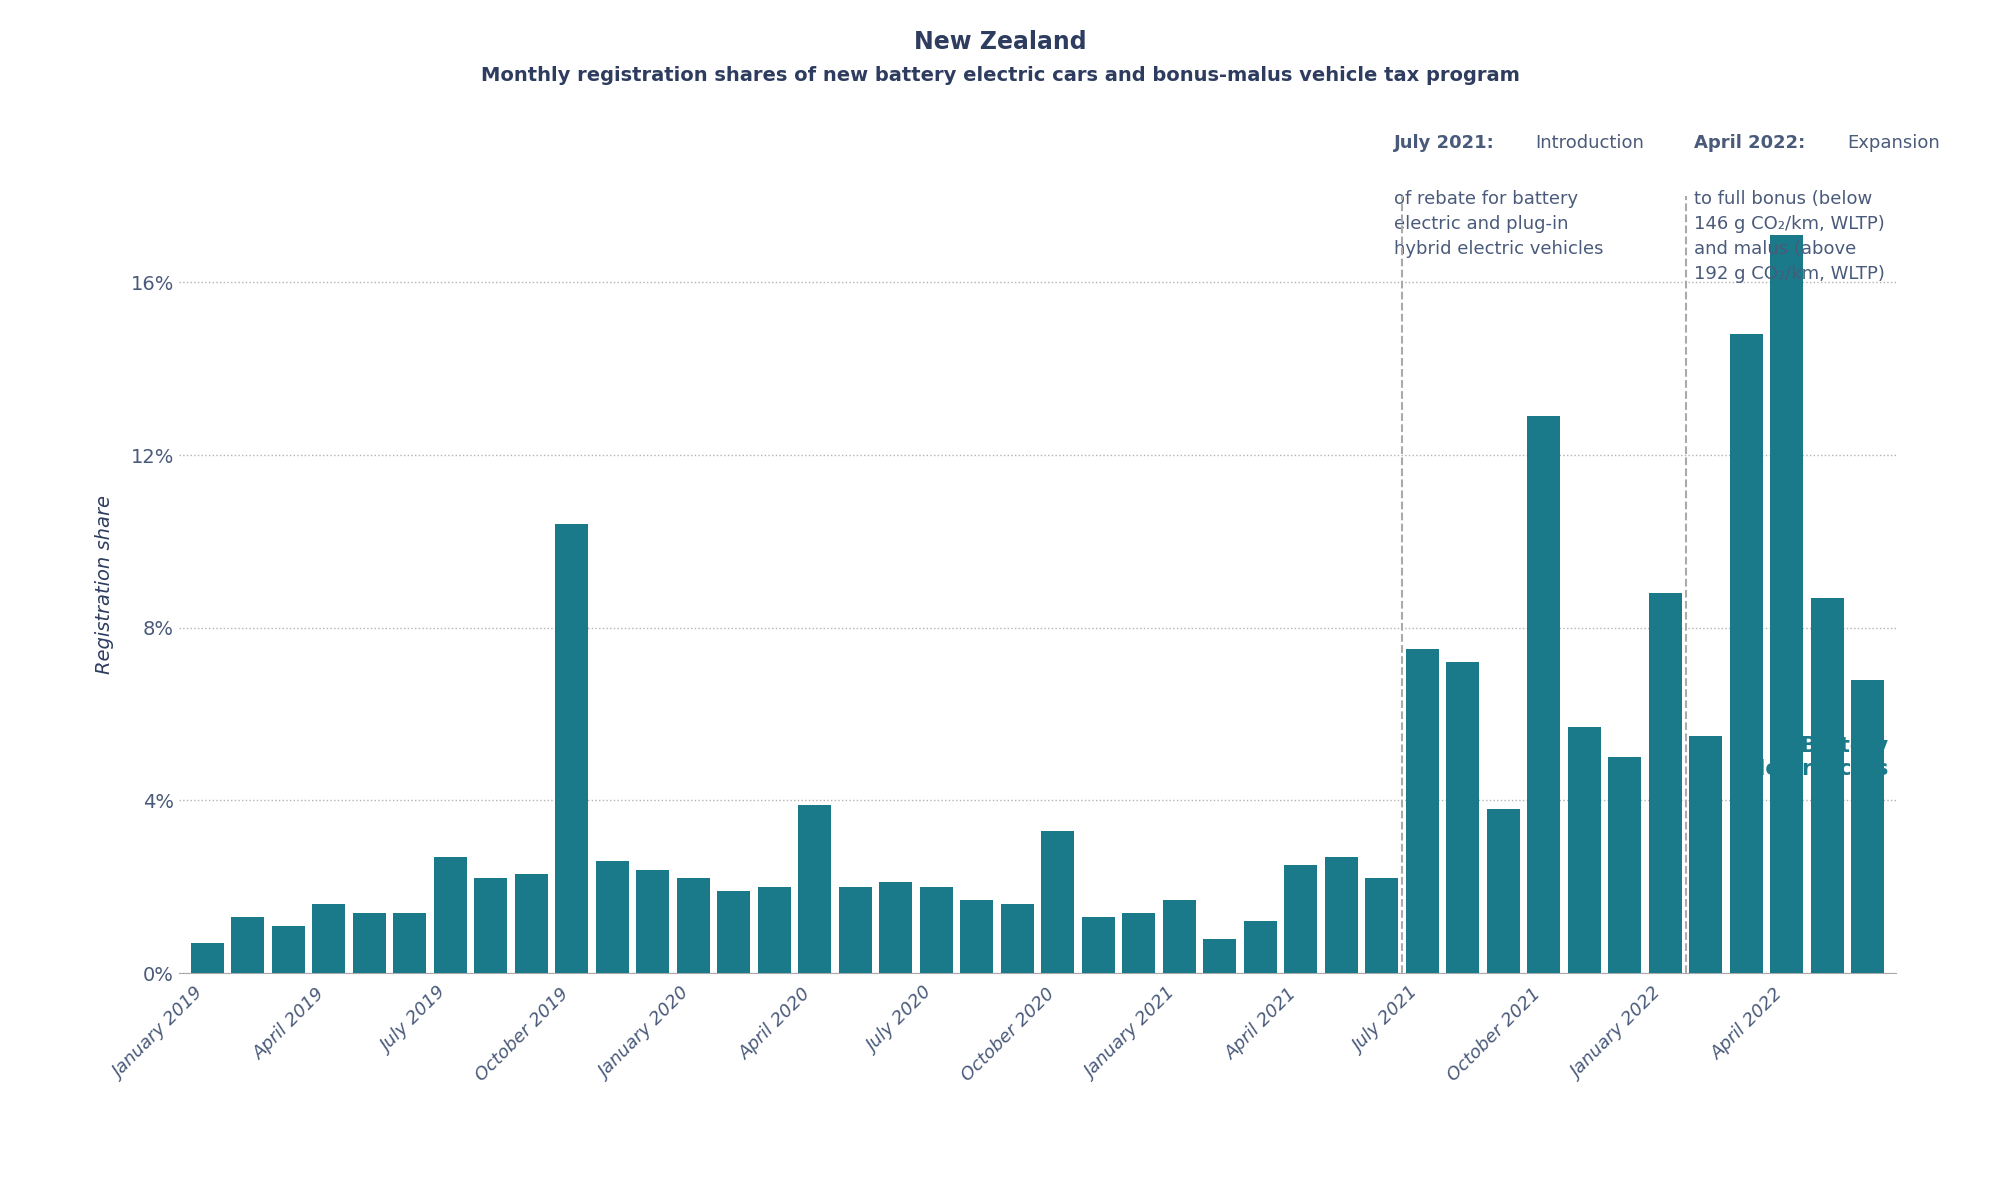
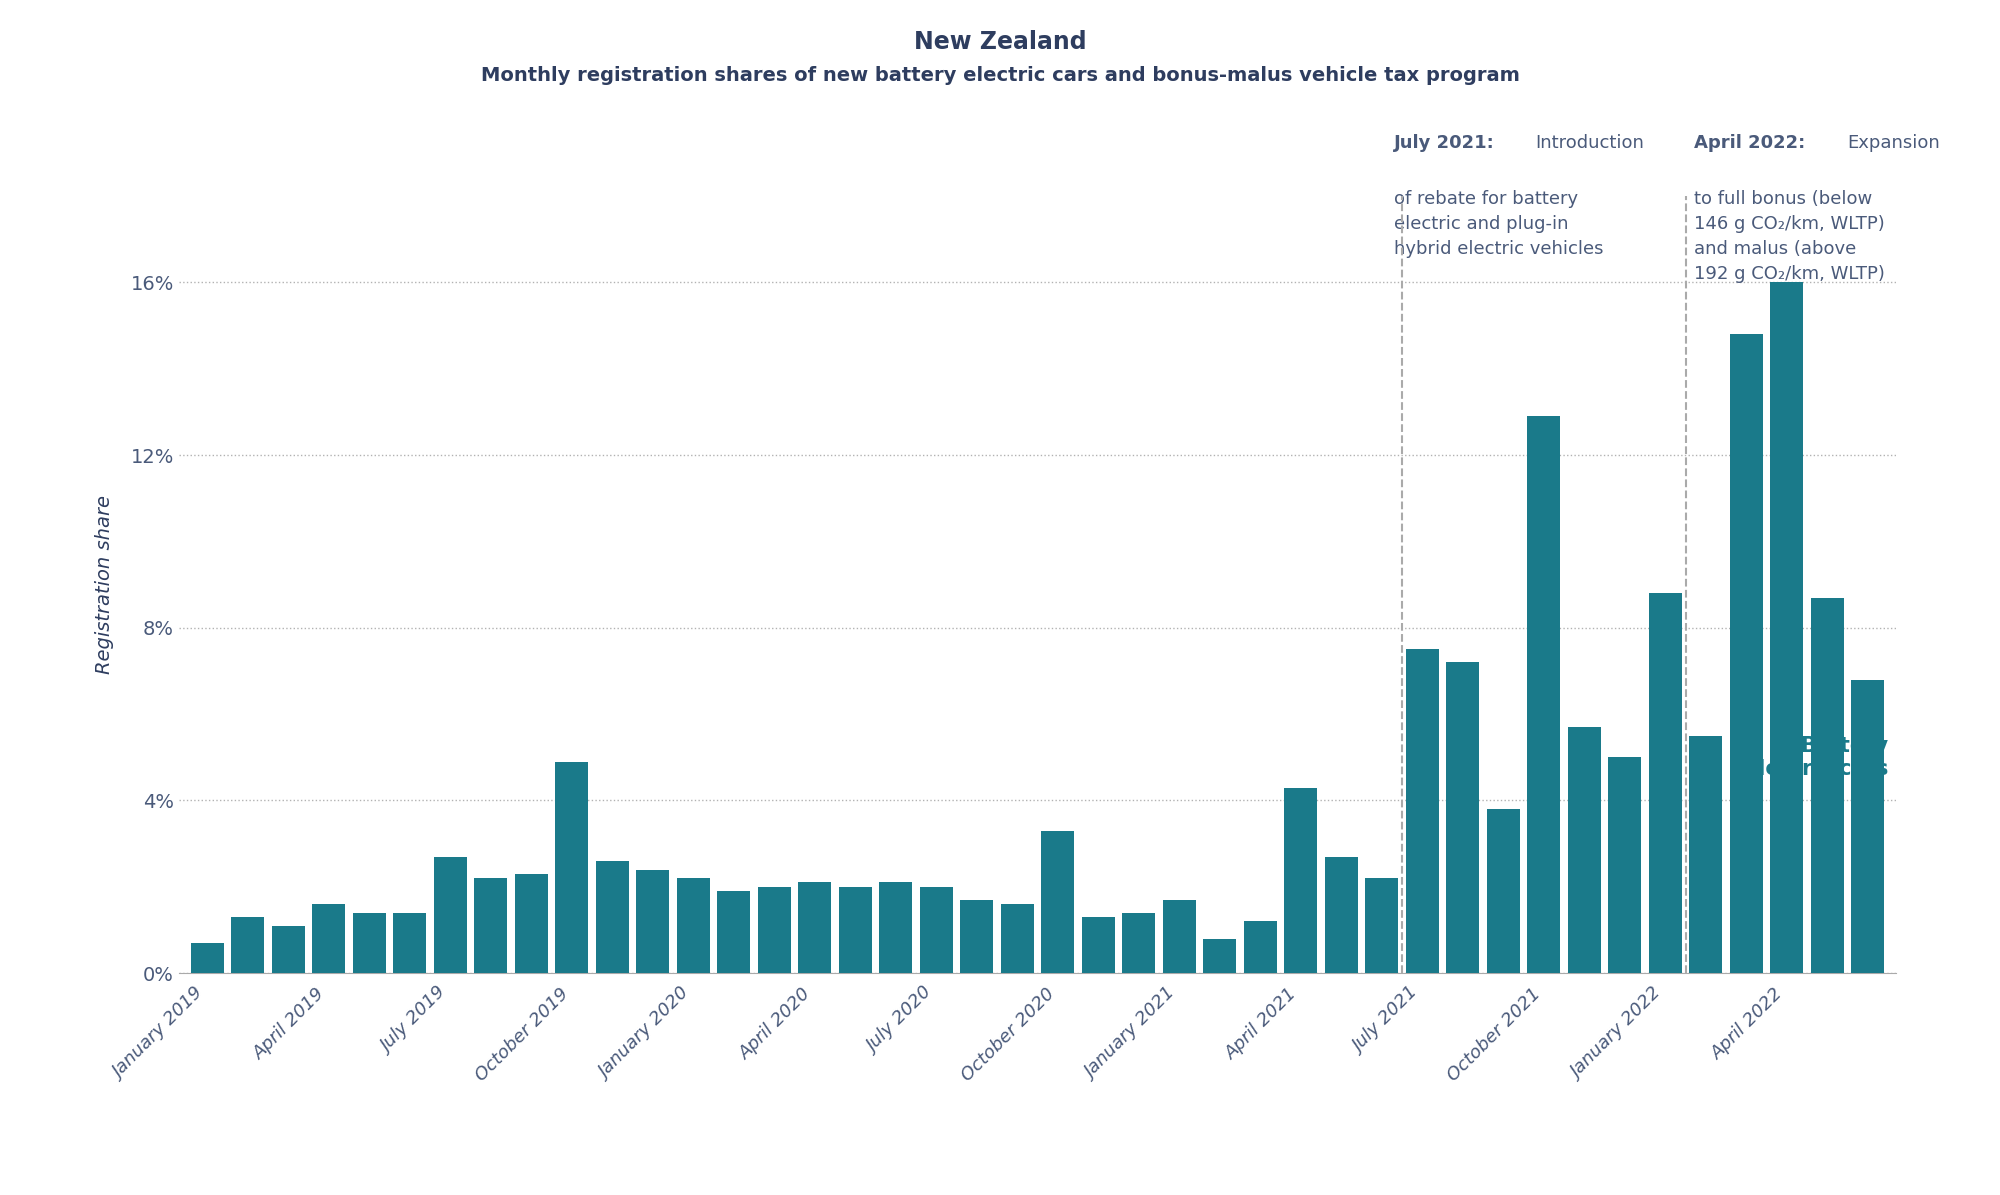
October 2019: 10.4% -> 4.9%
April 2020: 3.9% -> 2.1%
April 2021: 2.5% -> 4.3%
April 2022: 17.1% -> 16.0%
